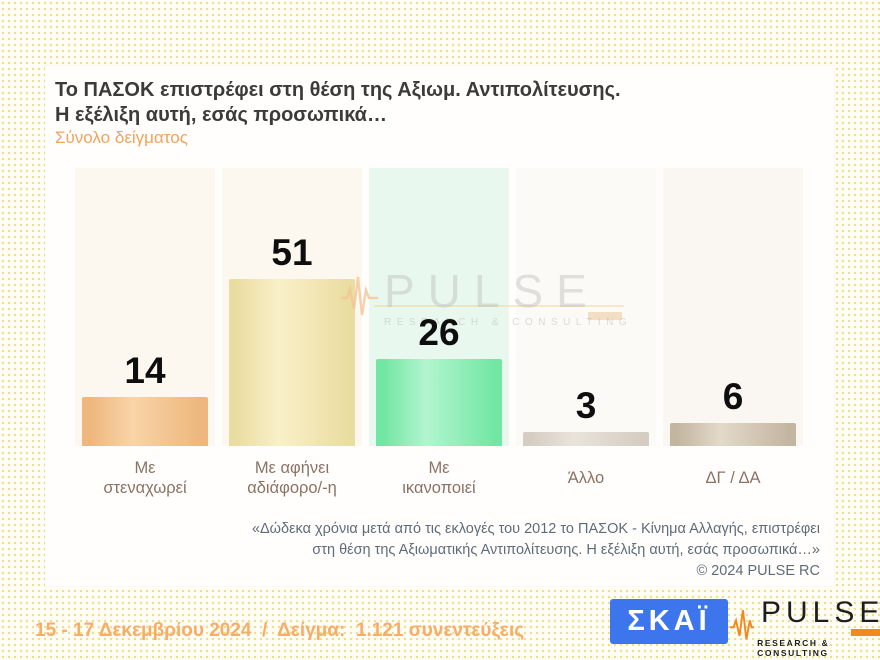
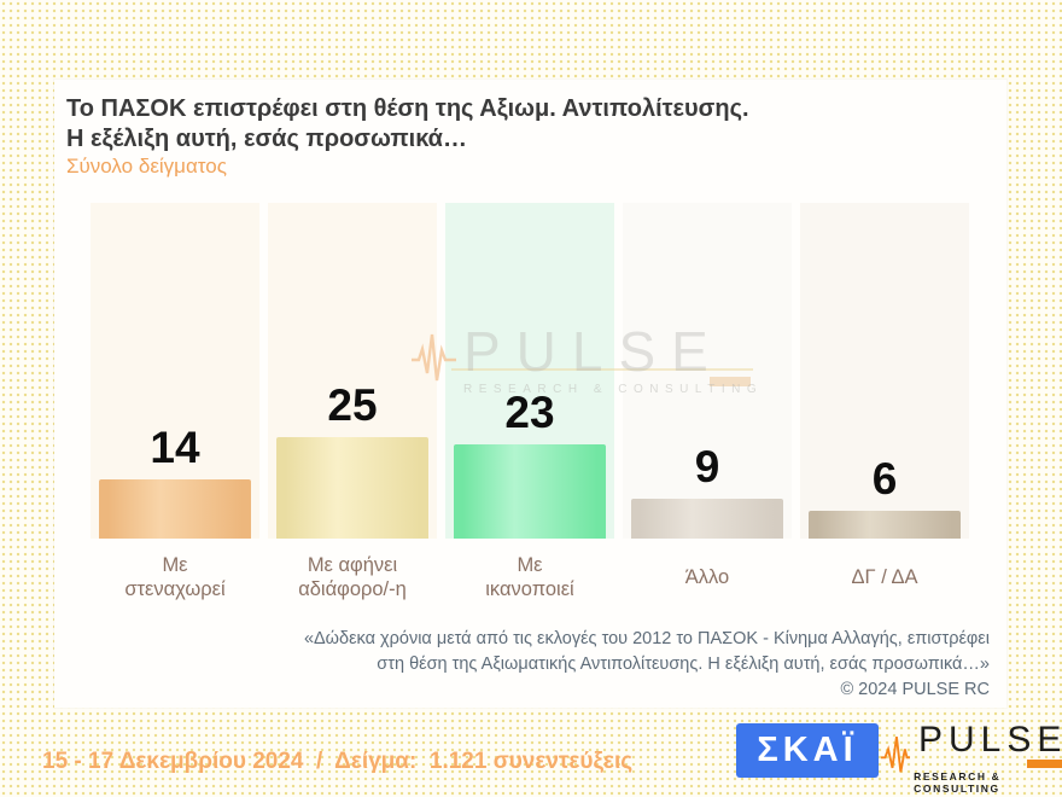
Με αφήνει αδιάφορο/-η: 51 -> 25
Με ικανοποιεί: 26 -> 23
Άλλο: 3 -> 9
